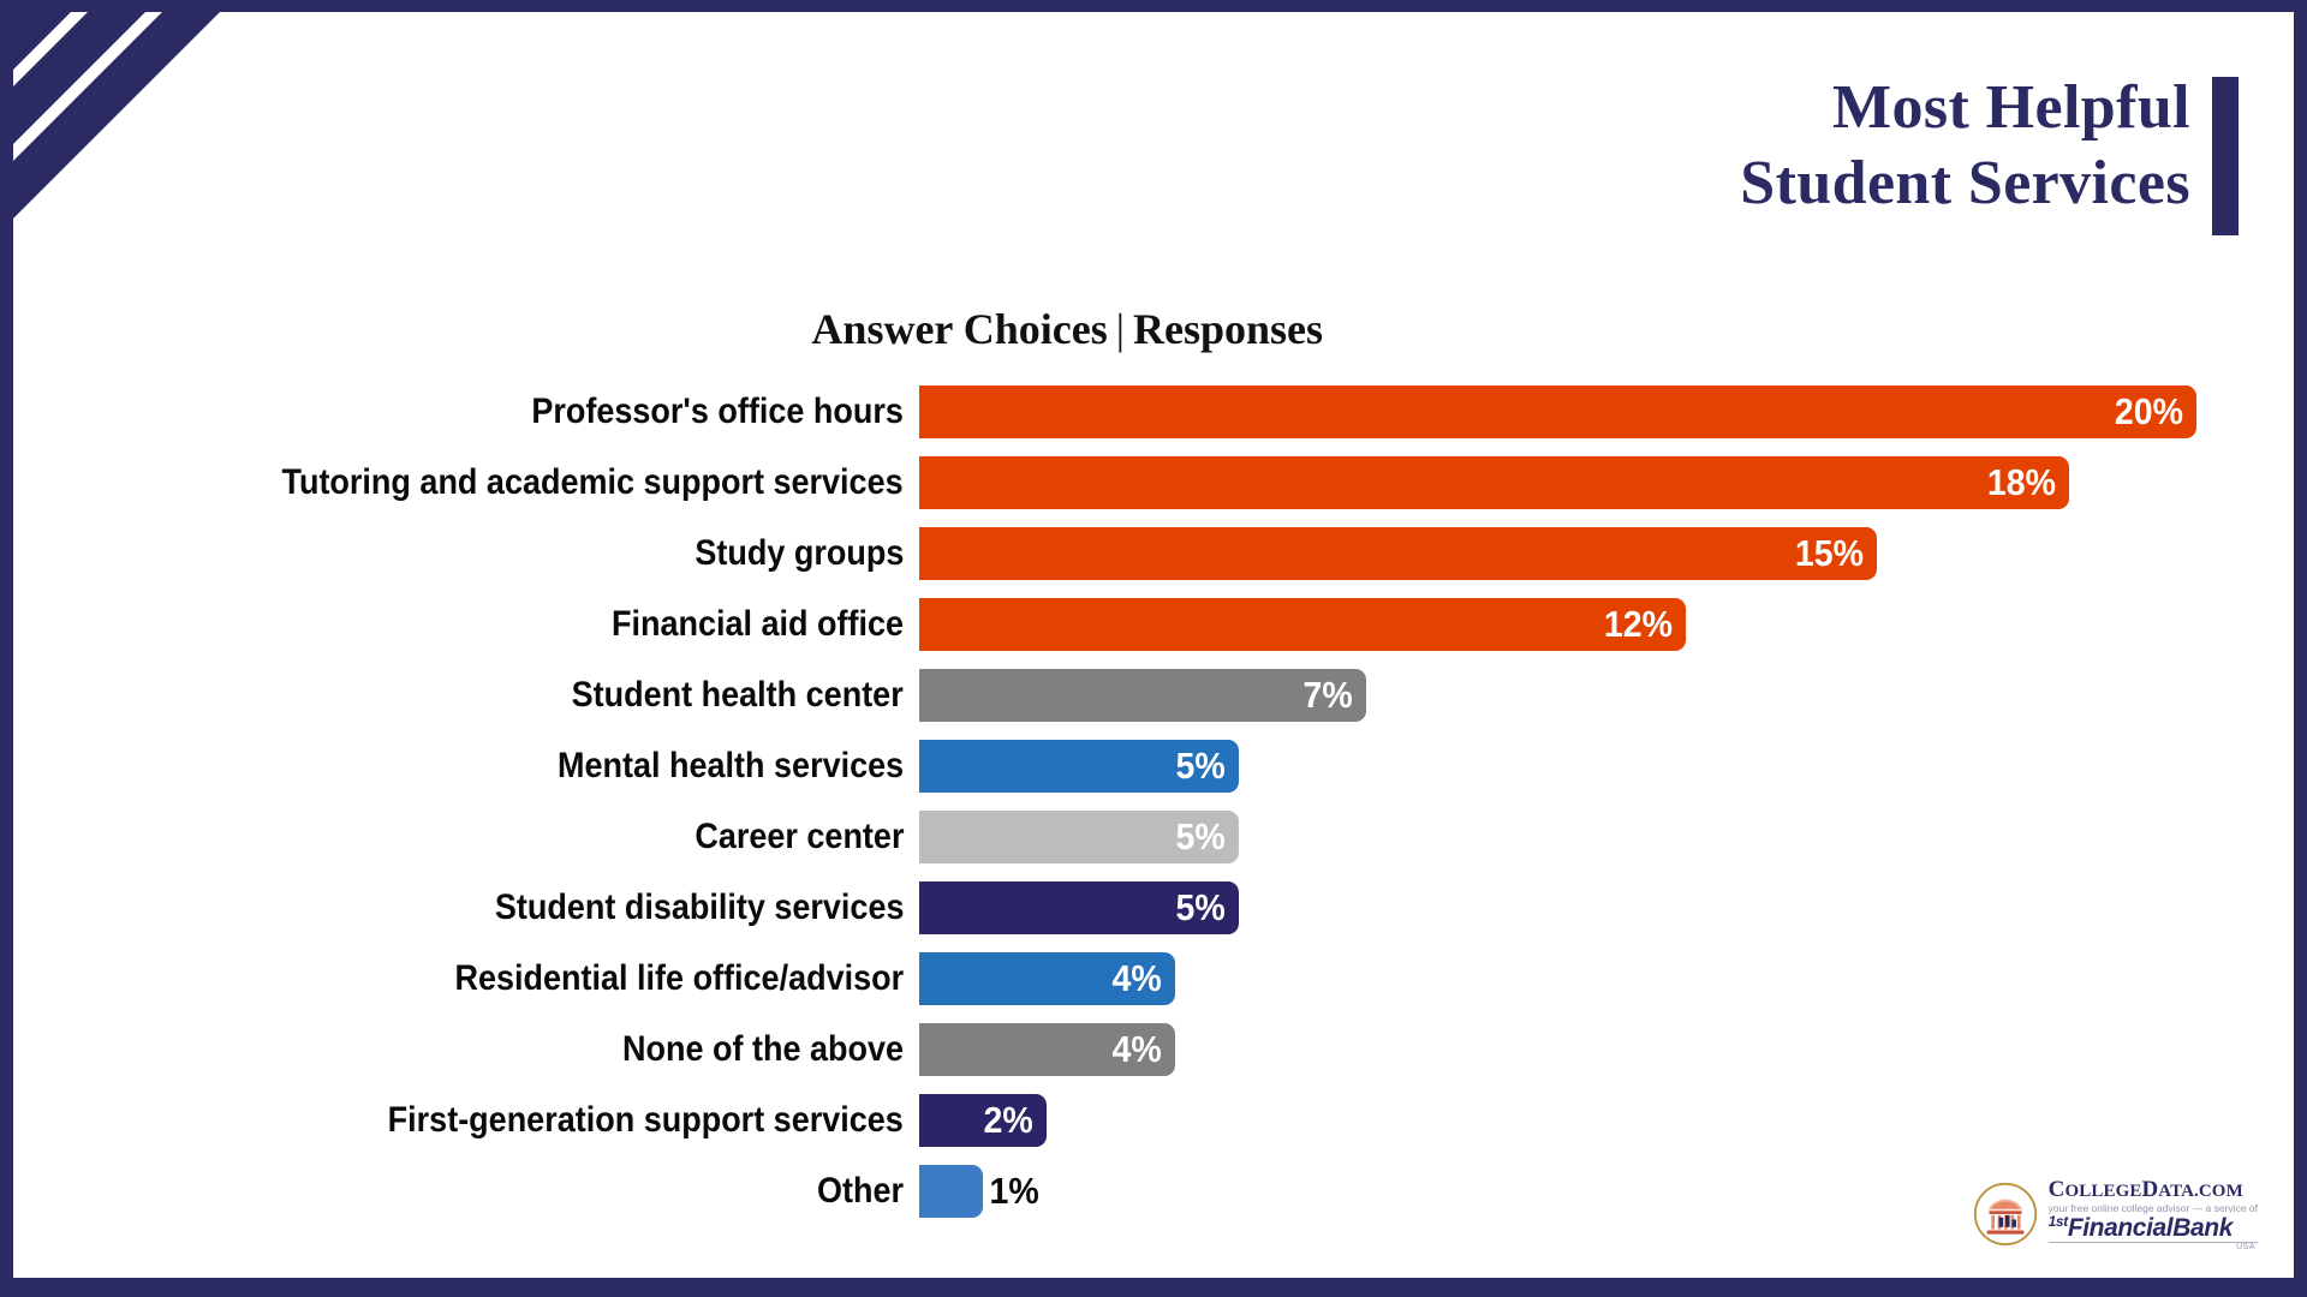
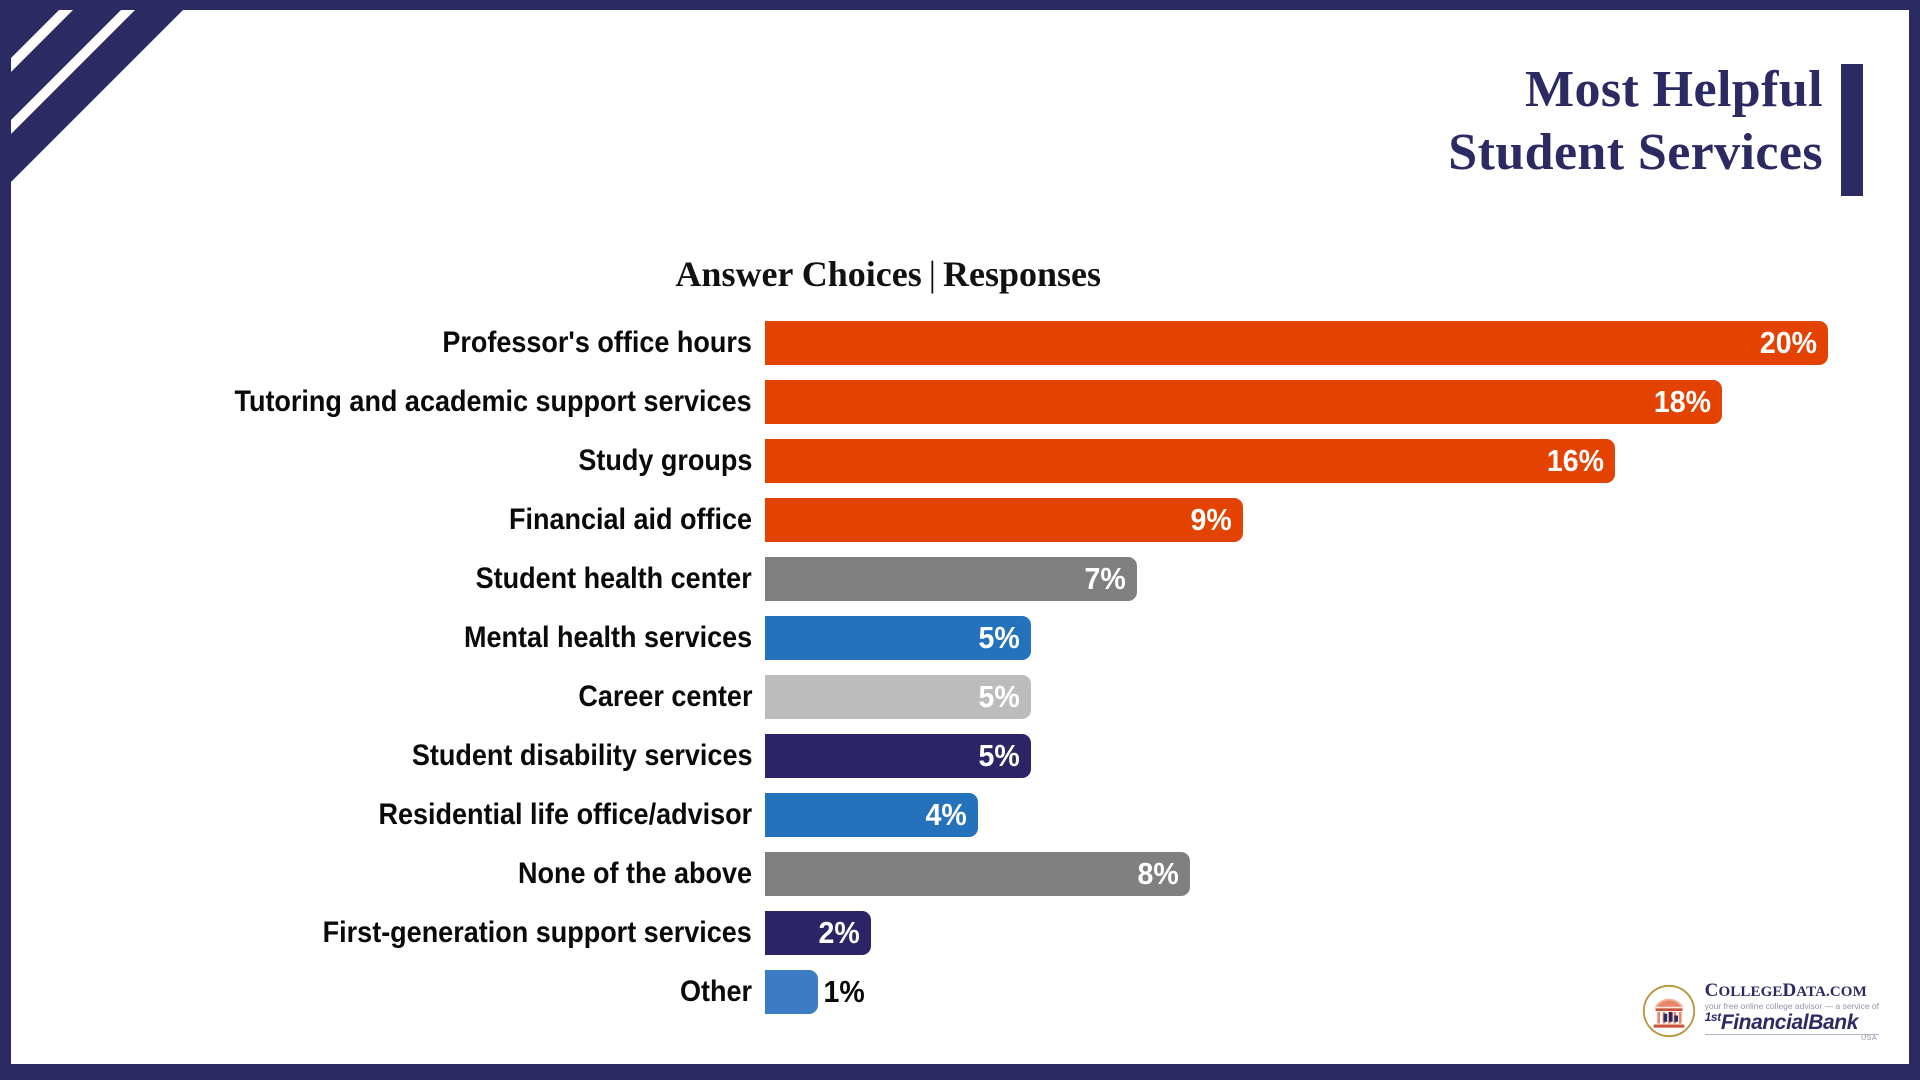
Study groups: 15% -> 16%
Financial aid office: 12% -> 9%
None of the above: 4% -> 8%
